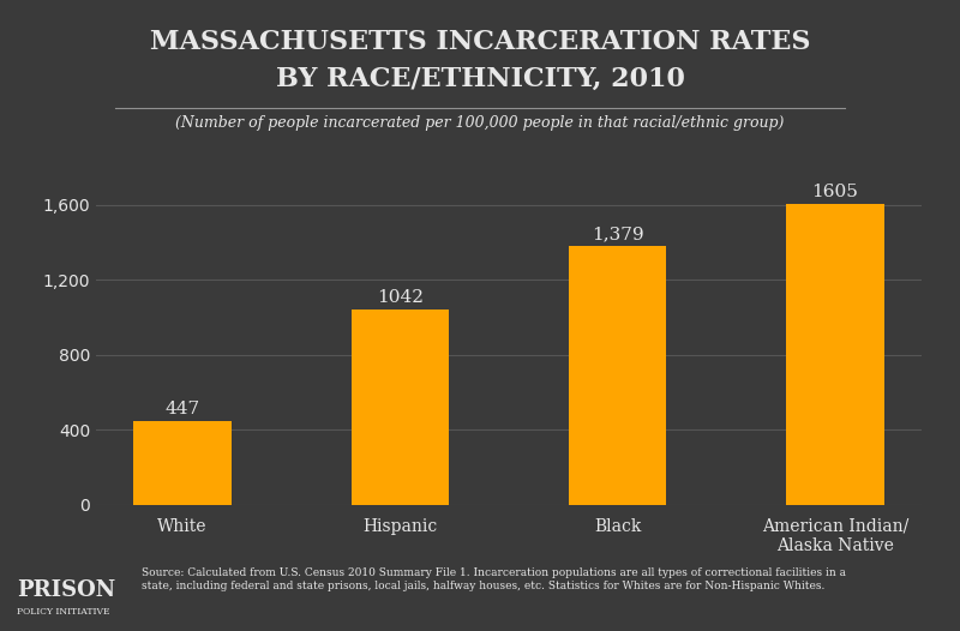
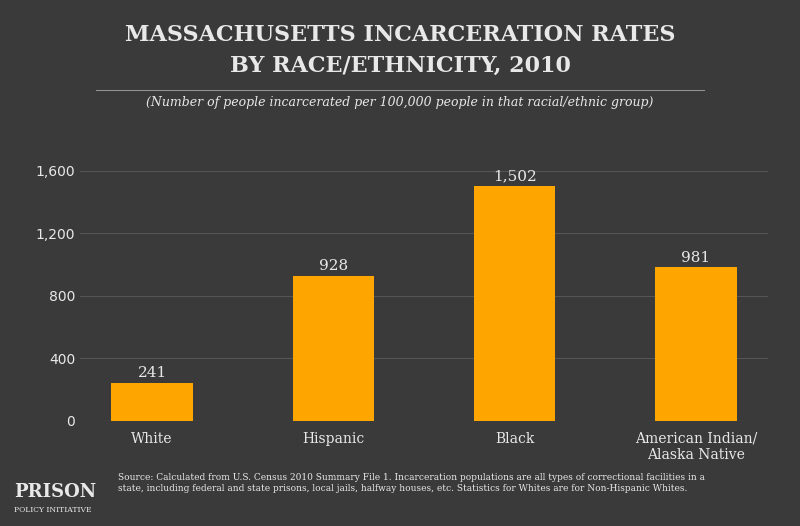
White: 447 -> 241
Hispanic: 1042 -> 928
Black: 1,379 -> 1,502
American Indian/ Alaska Native: 1605 -> 981
